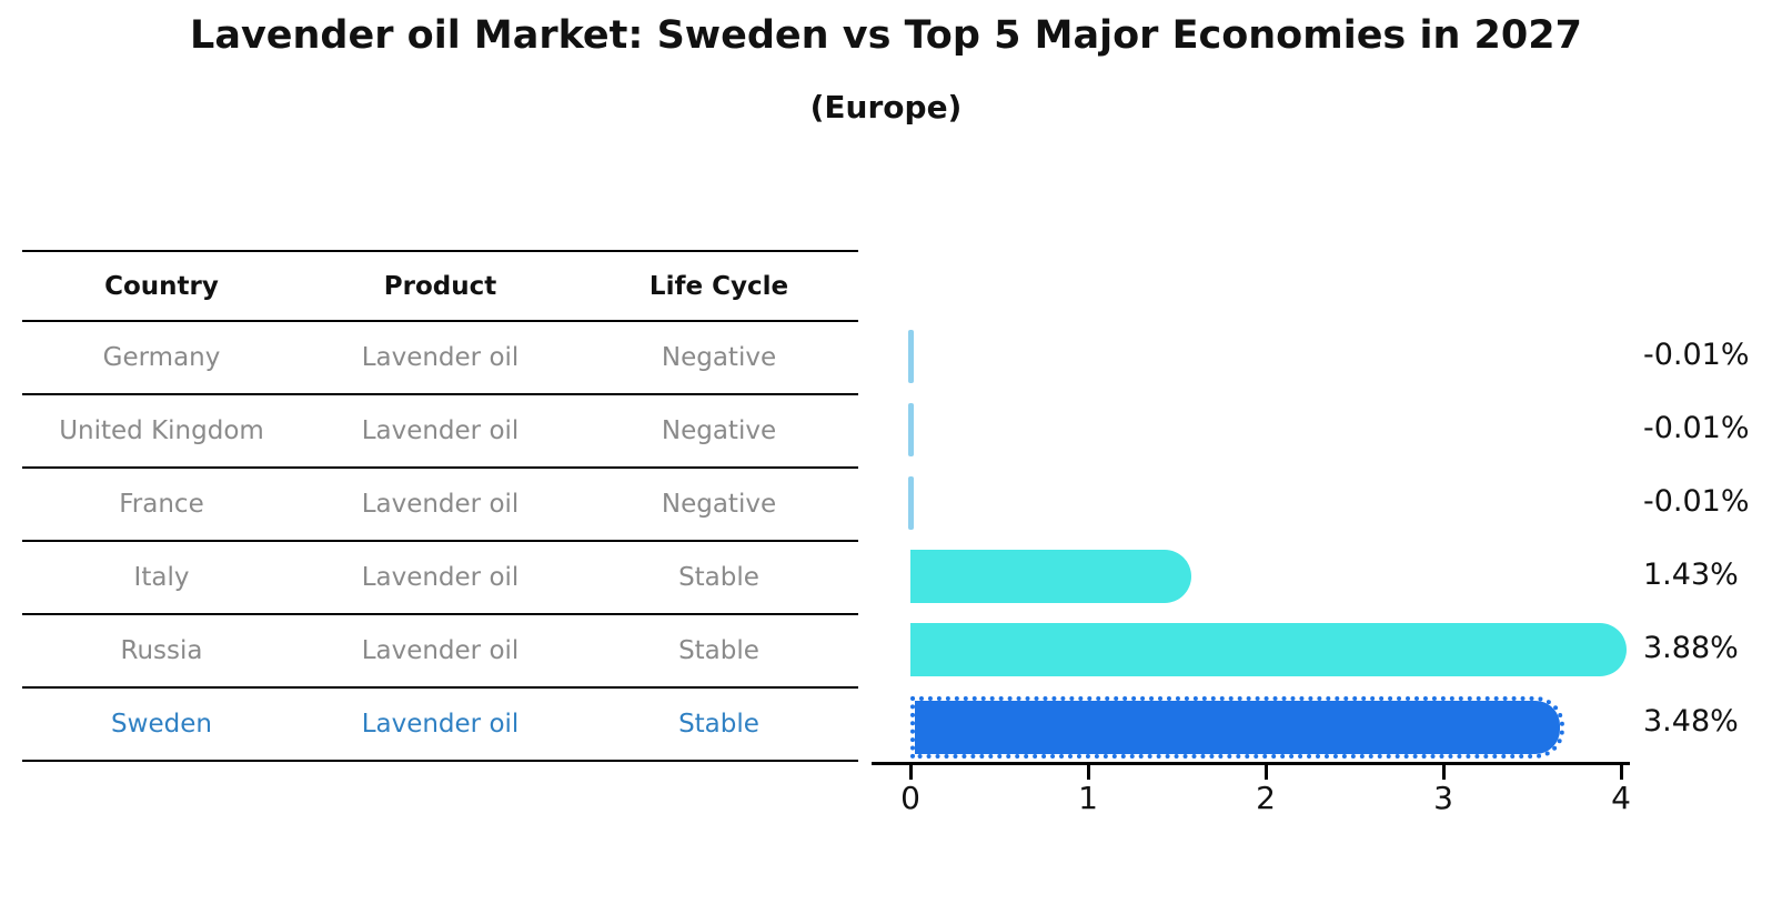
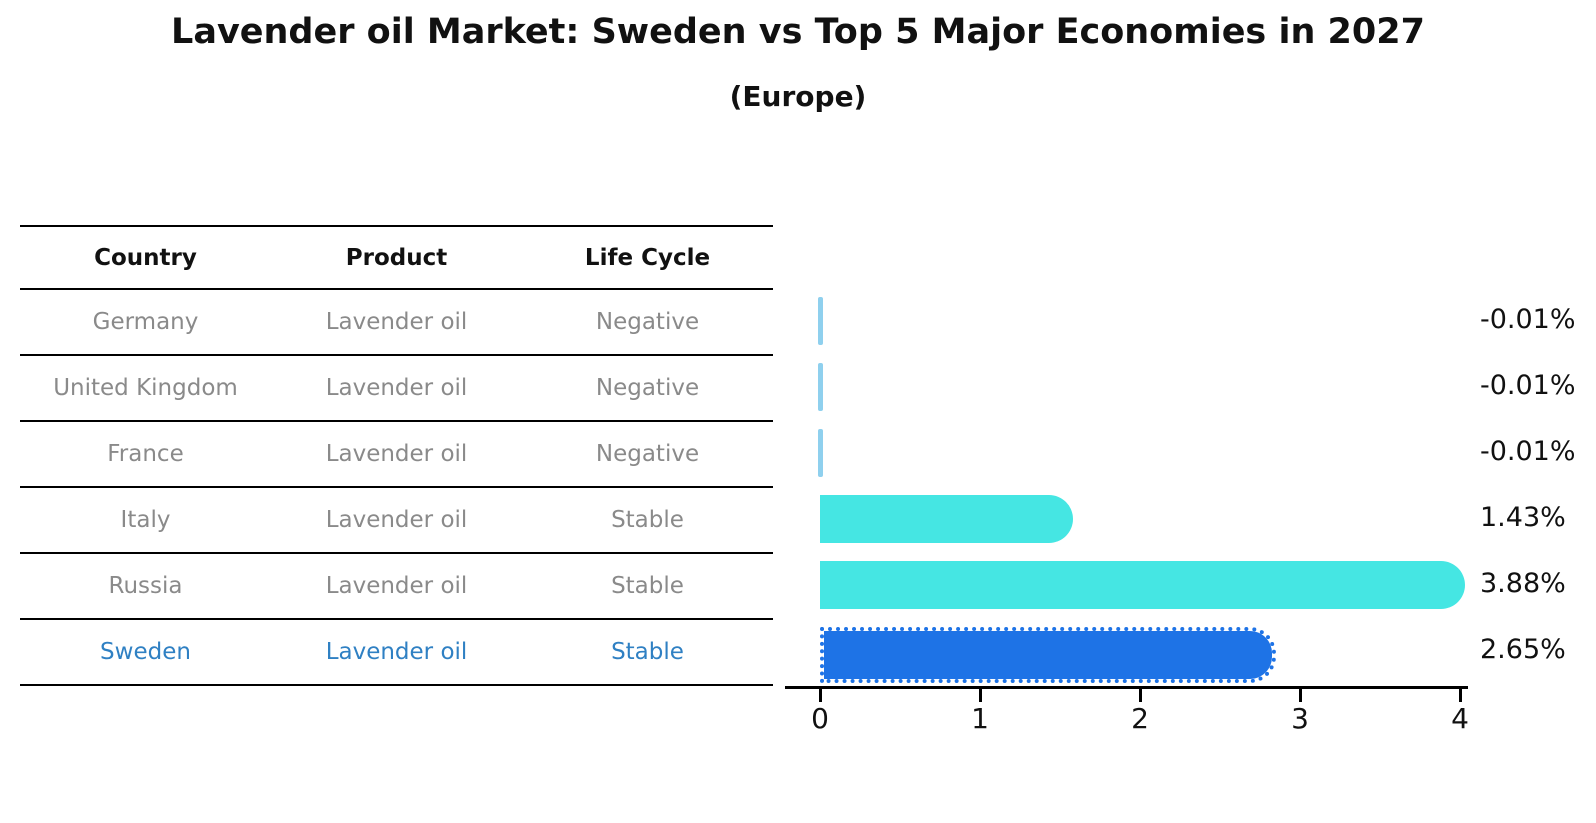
Sweden: 3.48% -> 2.65%
